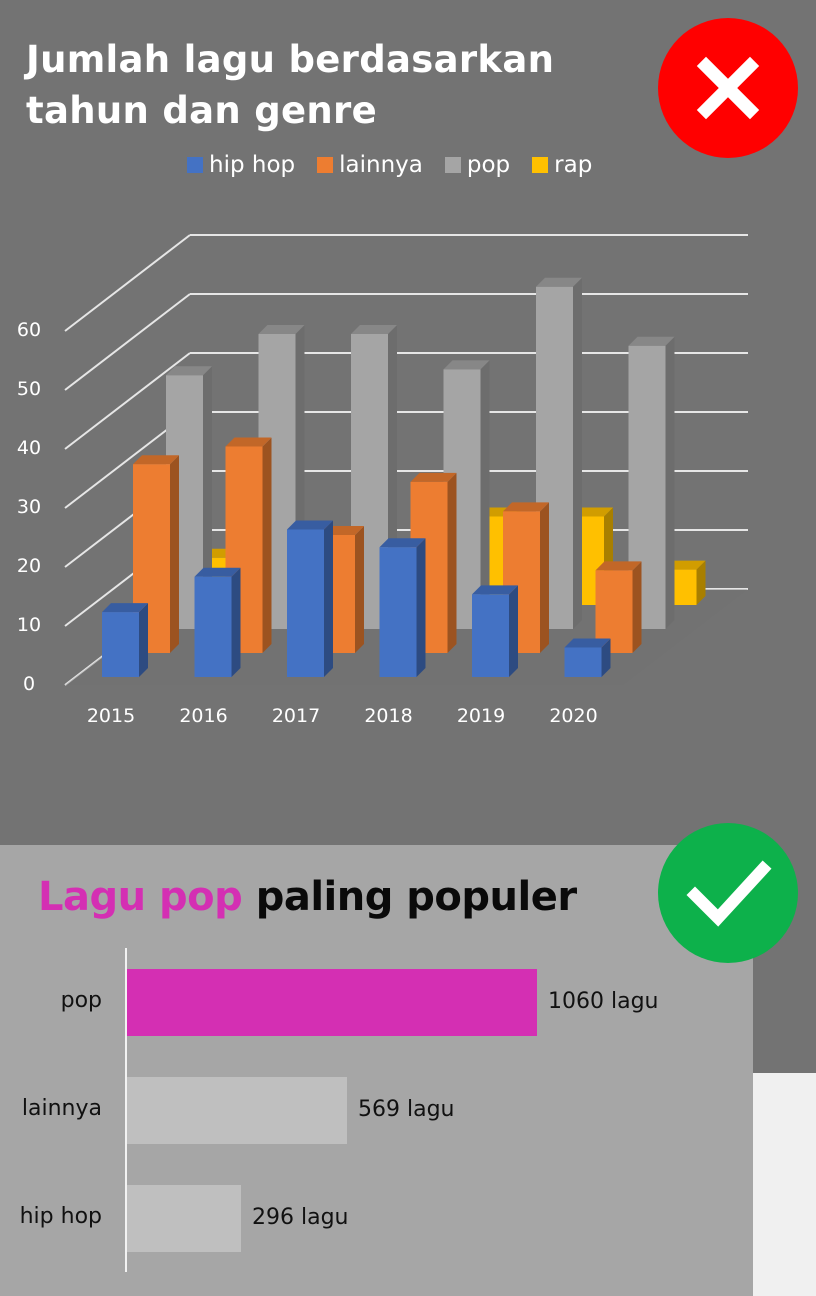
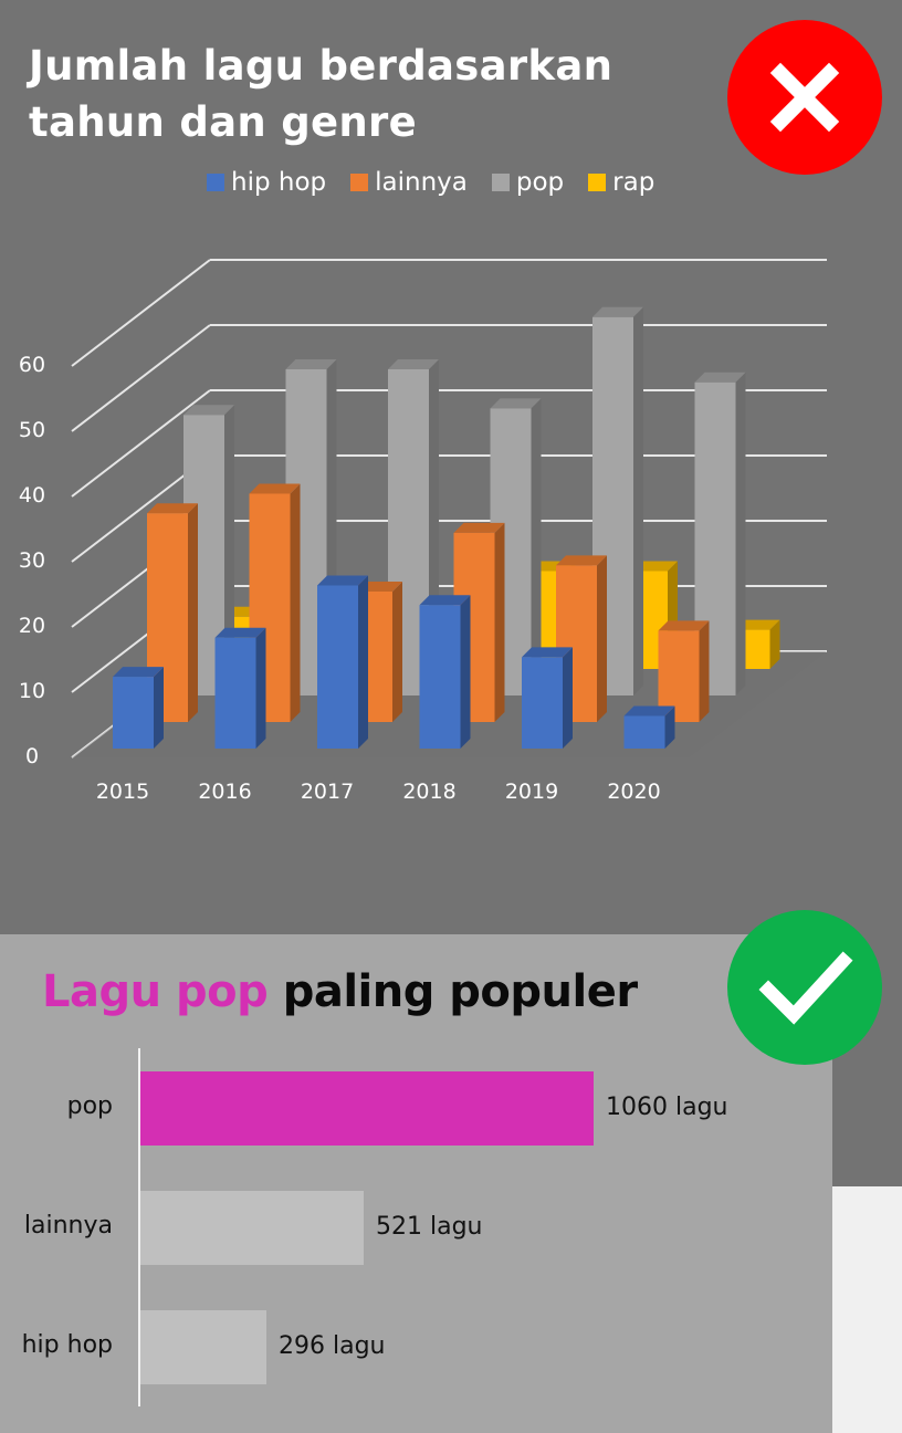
Lagu pop paling populer/lainnya: 569 -> 521
